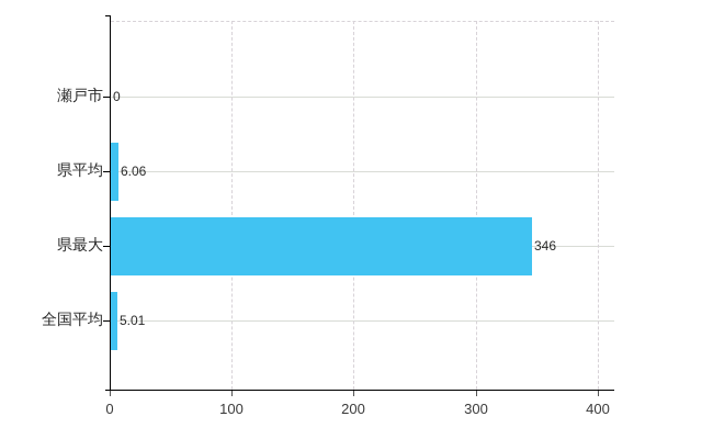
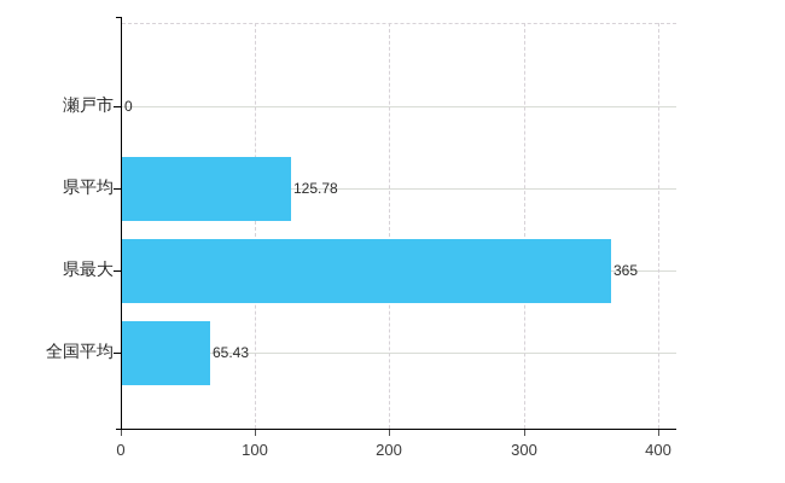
県平均: 6.06 -> 125.78
県最大: 346 -> 365
全国平均: 5.01 -> 65.43
